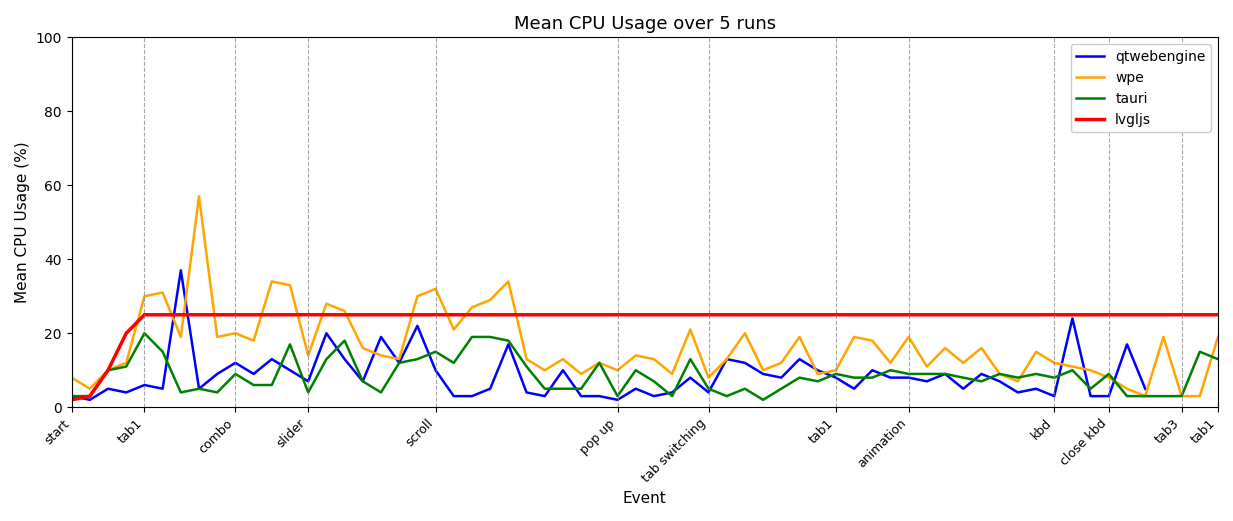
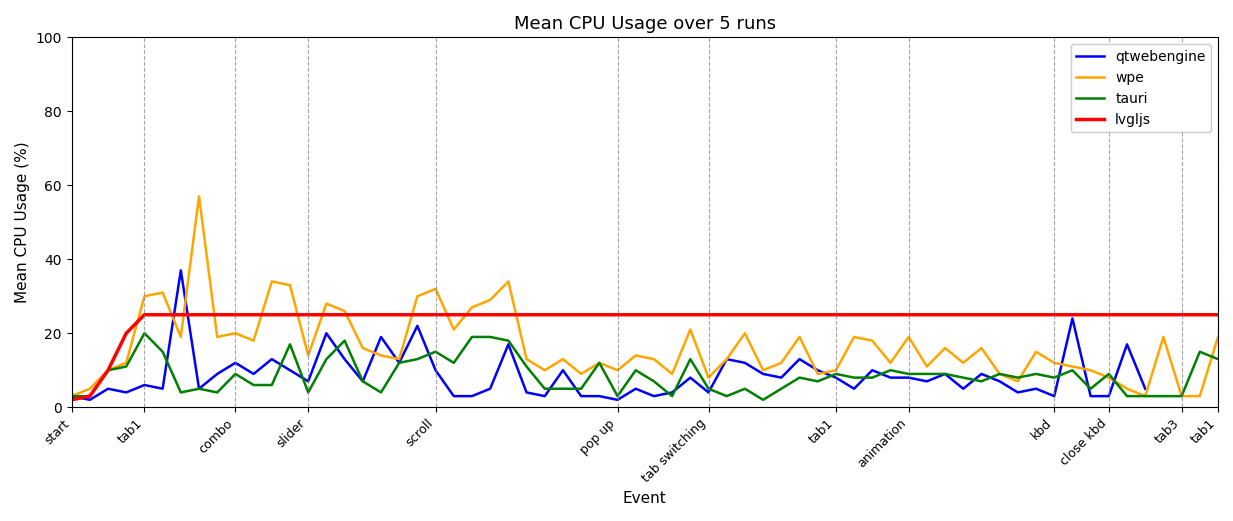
wpe/start: 8 -> 3
